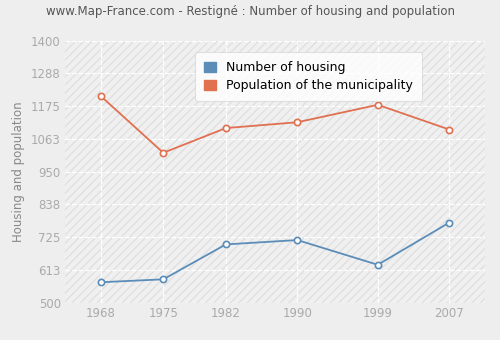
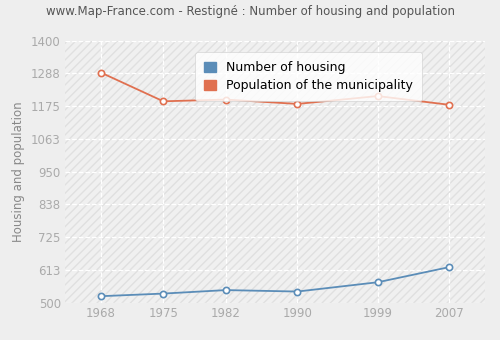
Number of housing/1968: 570 -> 522
Population of the municipality/1968: 1210 -> 1291
Number of housing/1975: 580 -> 531
Population of the municipality/1975: 1015 -> 1192
Number of housing/1982: 700 -> 543
Population of the municipality/1982: 1100 -> 1198
Number of housing/1990: 715 -> 538
Population of the municipality/1990: 1120 -> 1183
Number of housing/1999: 630 -> 570
Population of the municipality/1999: 1180 -> 1210
Number of housing/2007: 775 -> 622
Population of the municipality/2007: 1095 -> 1180
